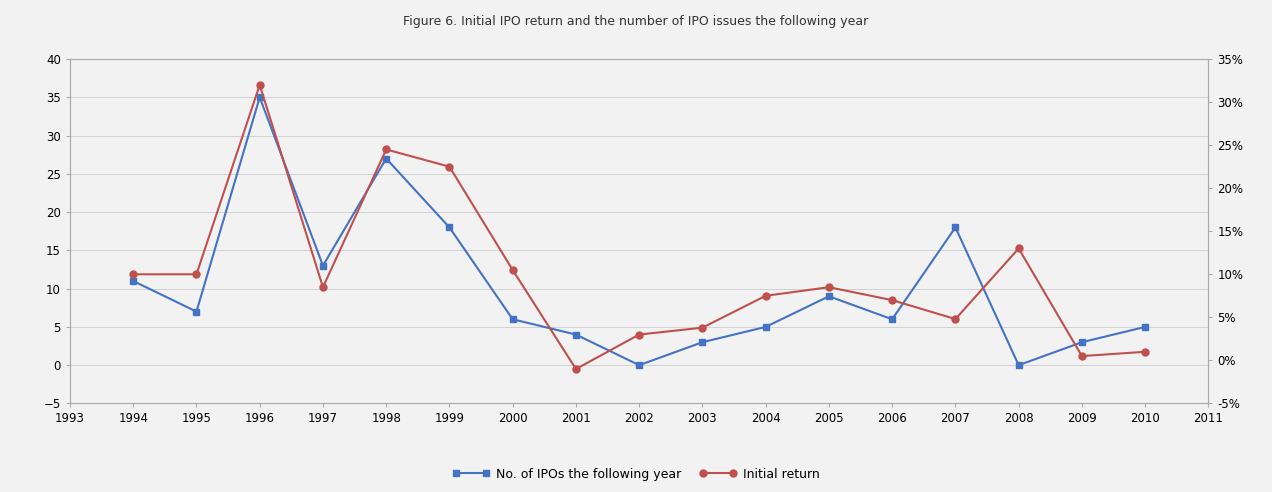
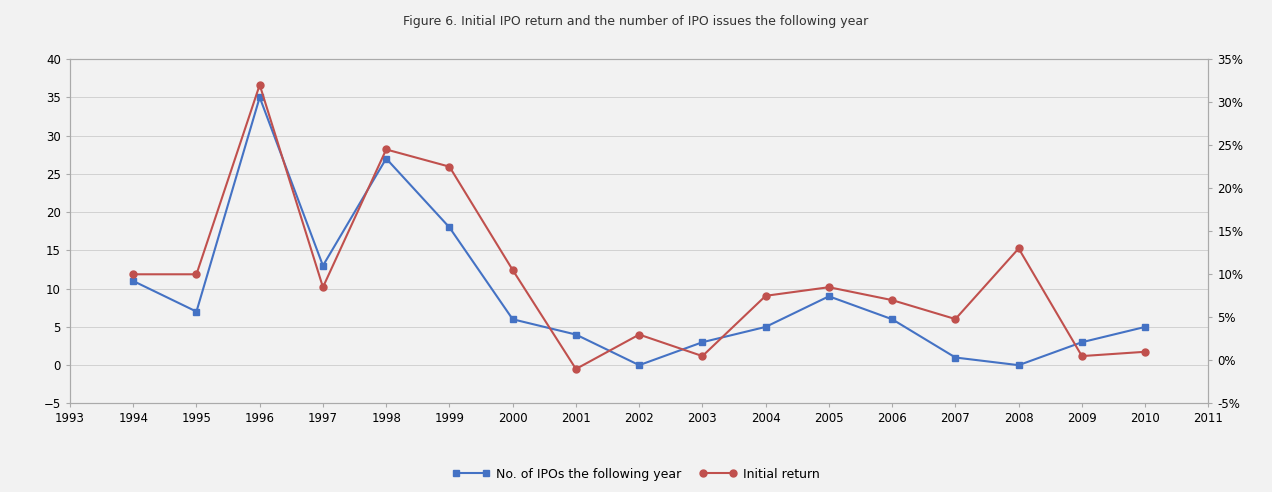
Initial return/2003: 3.8% -> 0.5%
No. of IPOs the following year/2007: 18 -> 1
